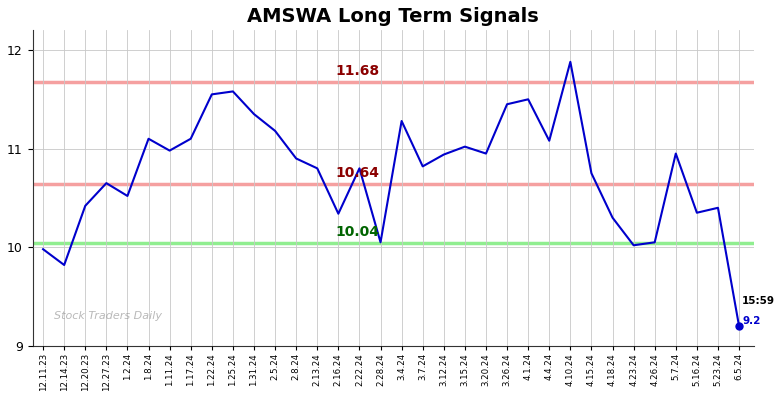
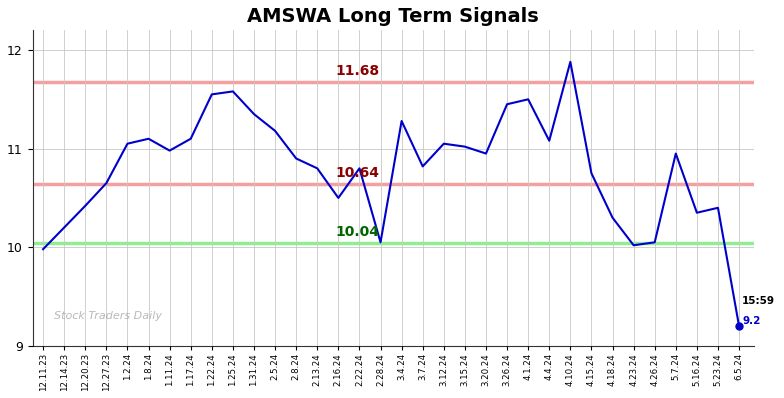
12.14.23: 9.82 -> 10.20
1.2.24: 10.52 -> 11.05
2.16.24: 10.34 -> 10.50
3.12.24: 10.94 -> 11.05
